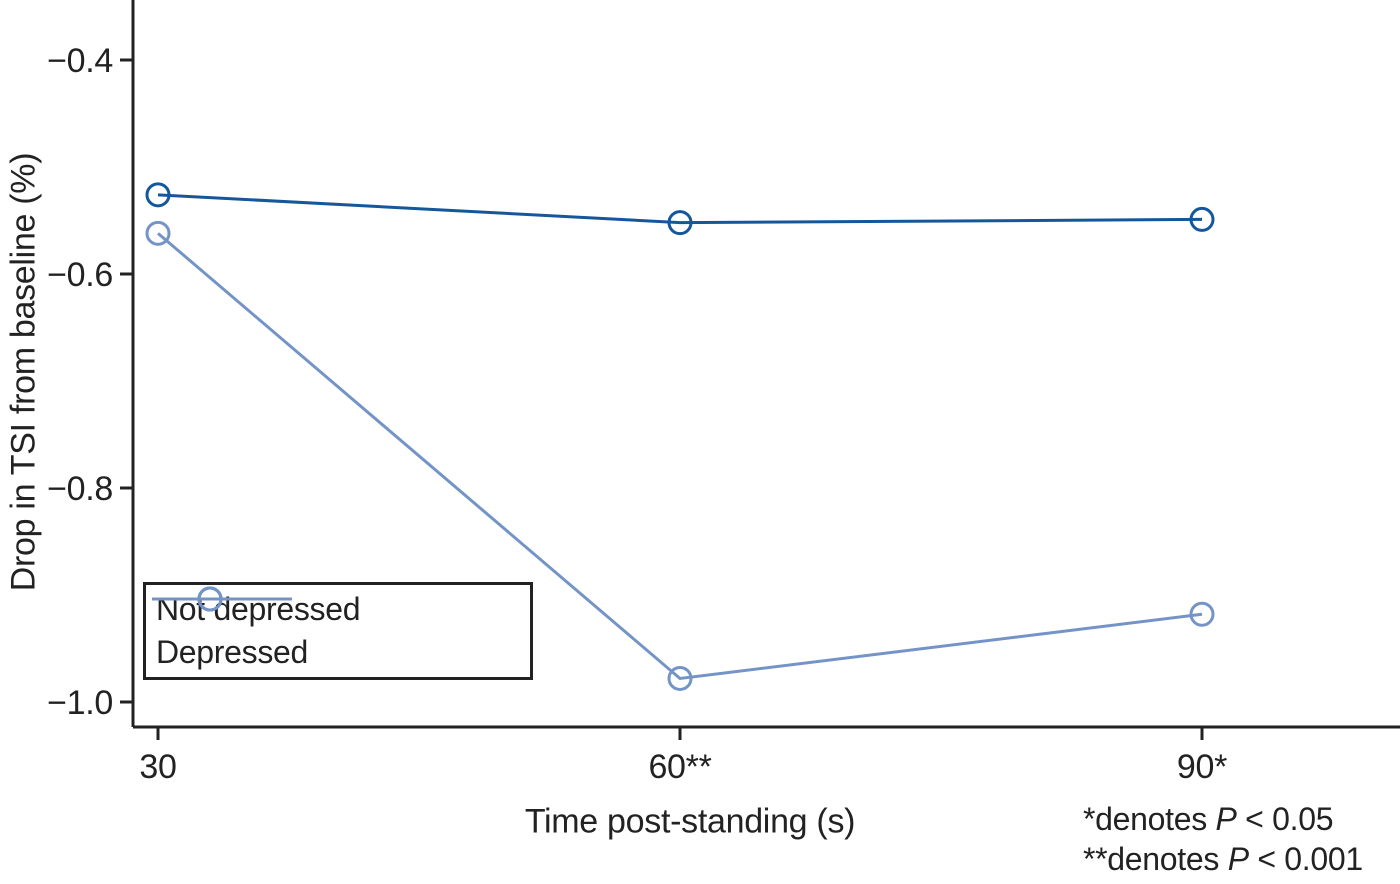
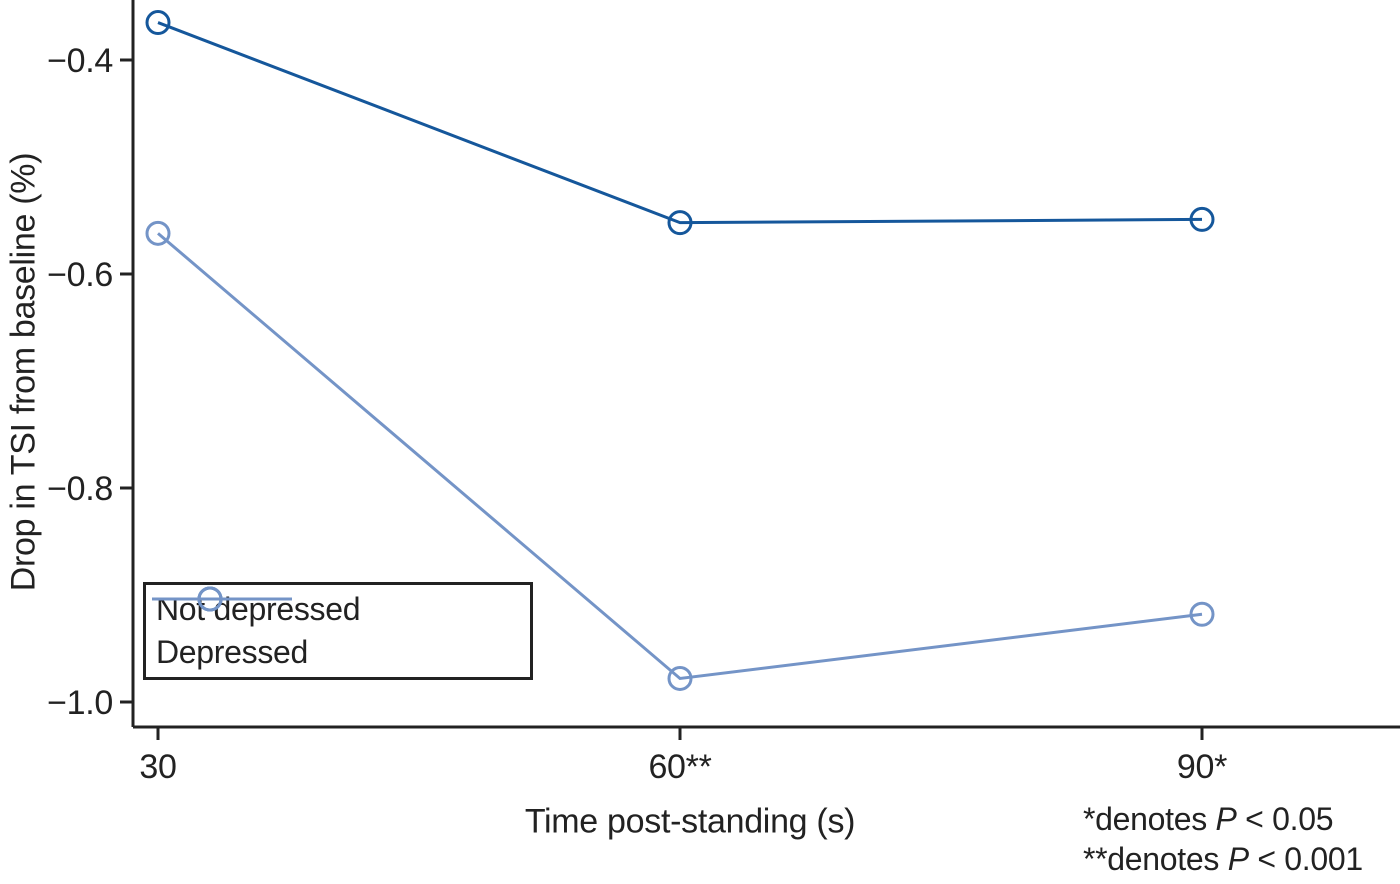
Not depressed/30: -0.526 -> -0.365
